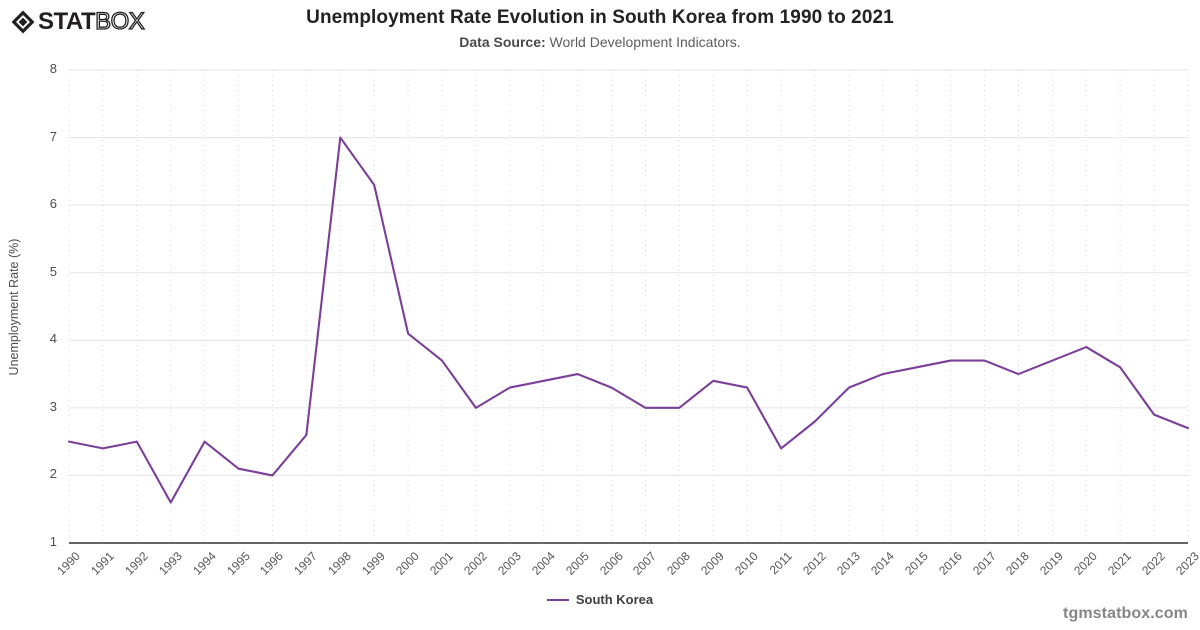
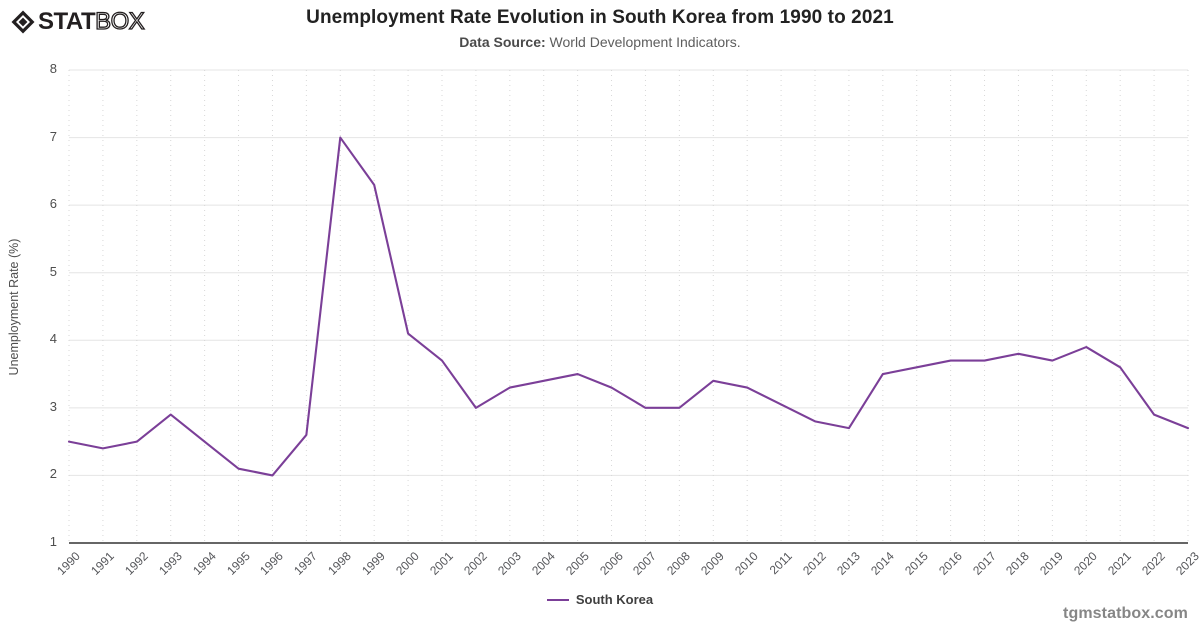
1993: 1.6 -> 2.9
2011: 2.4 -> 3.0
2013: 3.3 -> 2.7
2018: 3.5 -> 3.8
